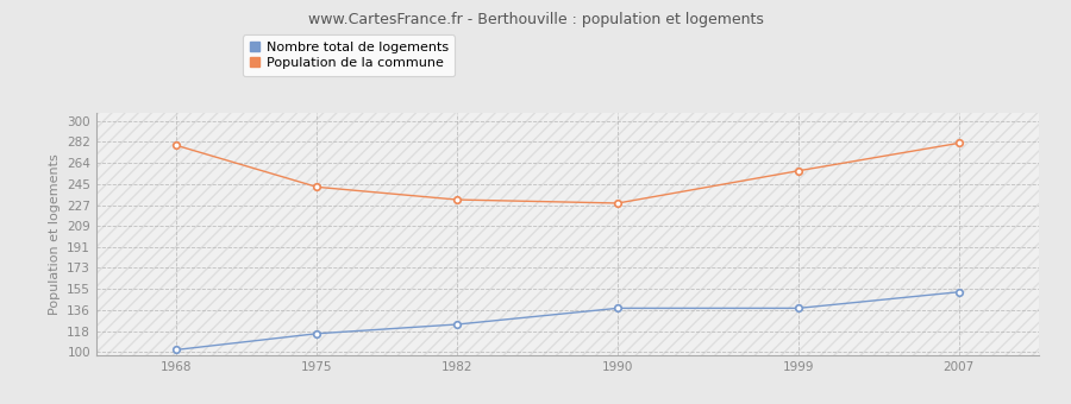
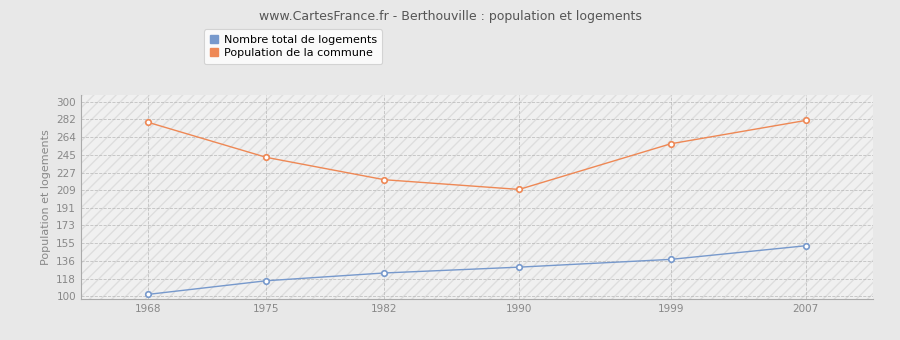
Population de la commune/1982: 232 -> 220
Nombre total de logements/1990: 138 -> 130
Population de la commune/1990: 229 -> 210
